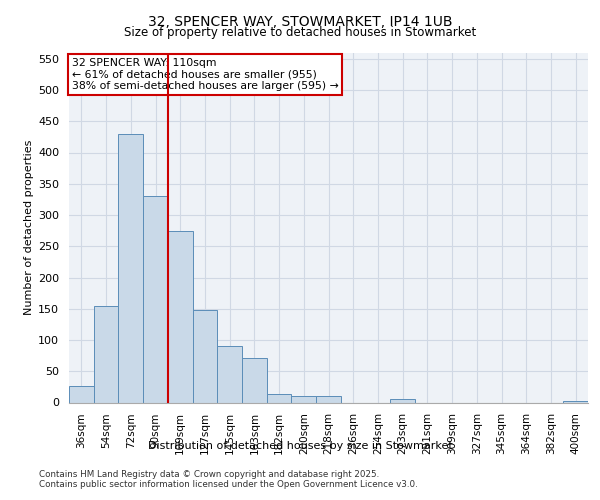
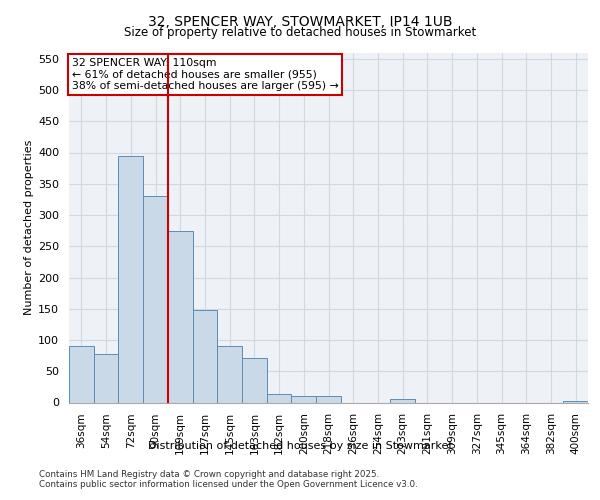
36sqm: 27 -> 90
54sqm: 155 -> 78
72sqm: 430 -> 394
